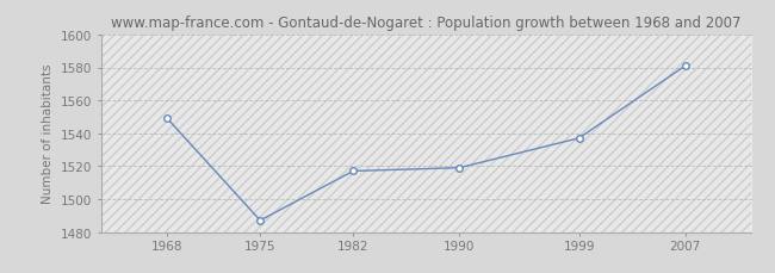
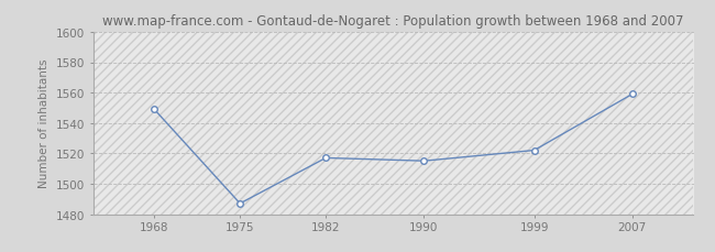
1990: 1519 -> 1515
1999: 1537 -> 1522
2007: 1581 -> 1559
